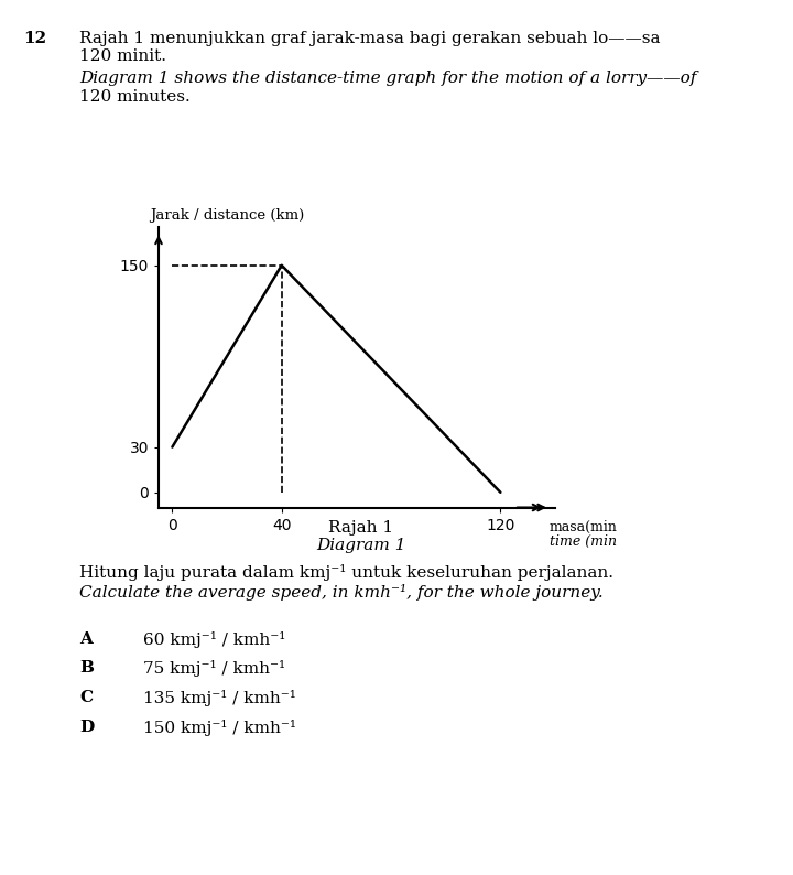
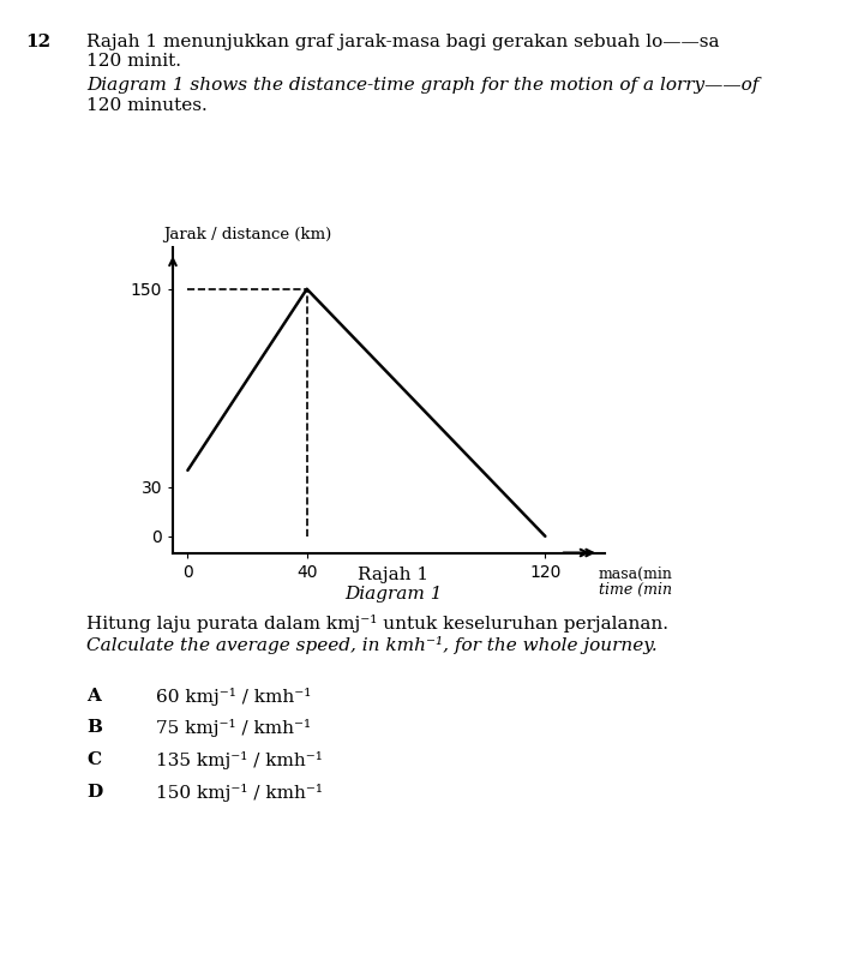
0: 30 -> 40
